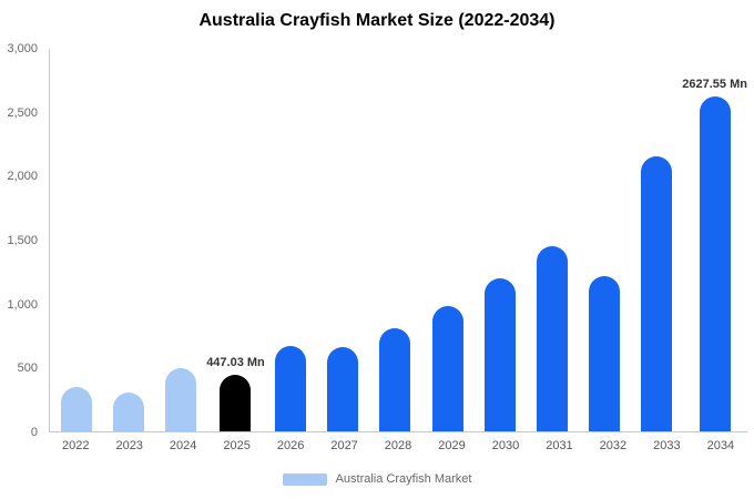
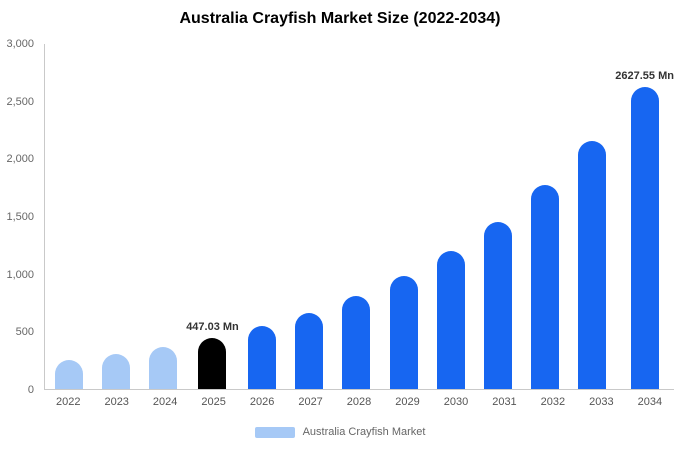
2022: 350 -> 250
2024: 500 -> 370
2026: 670 -> 540
2032: 1220 -> 1770
